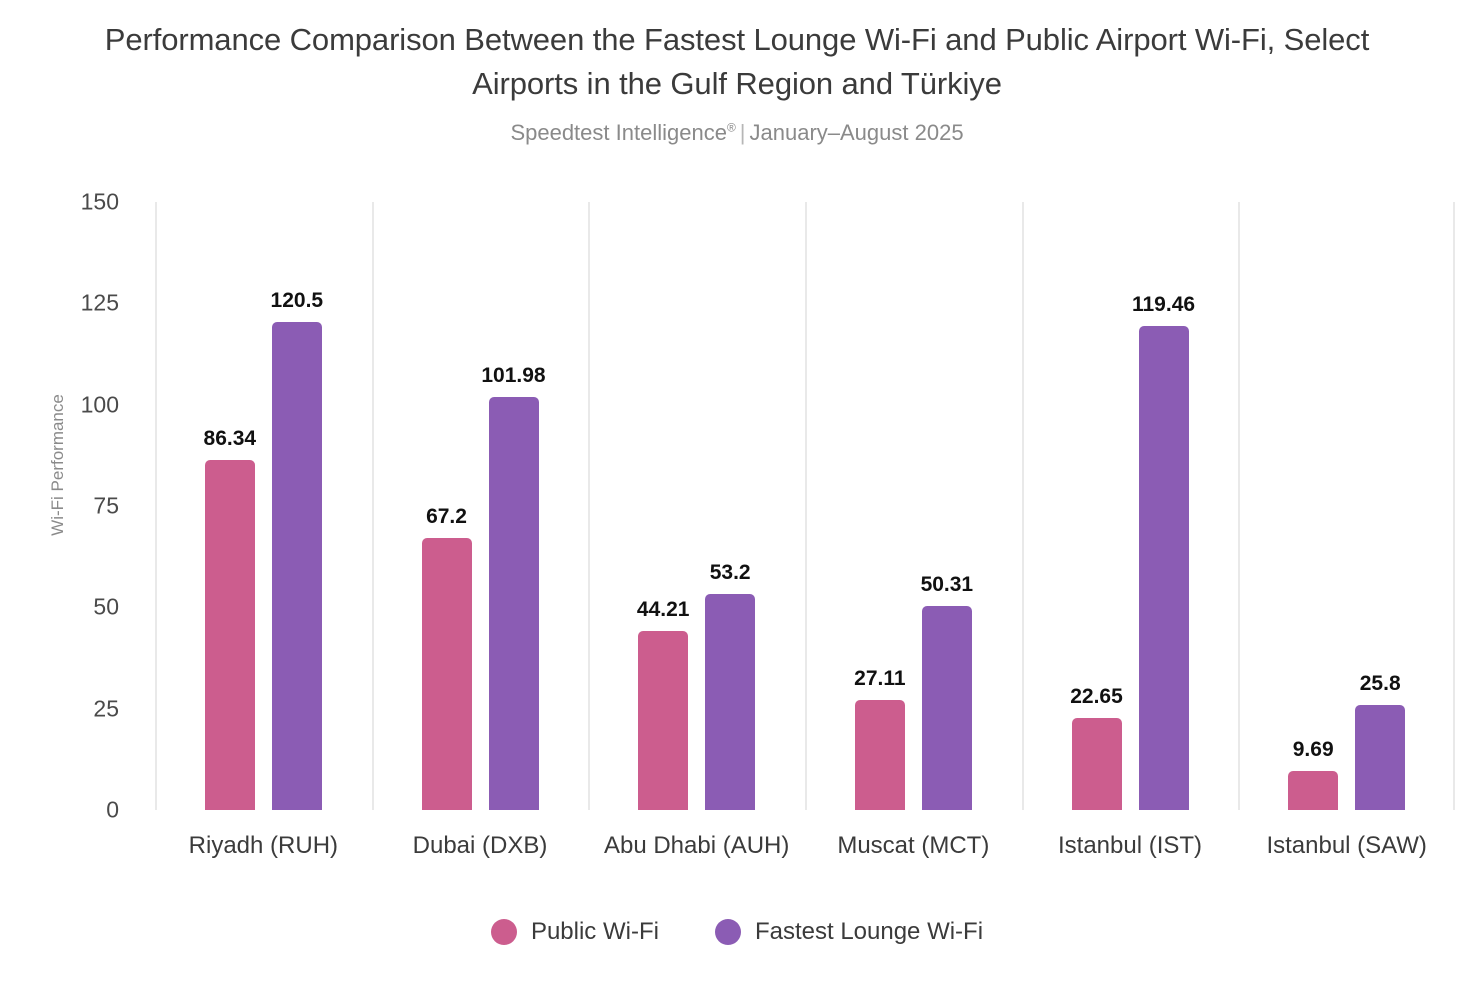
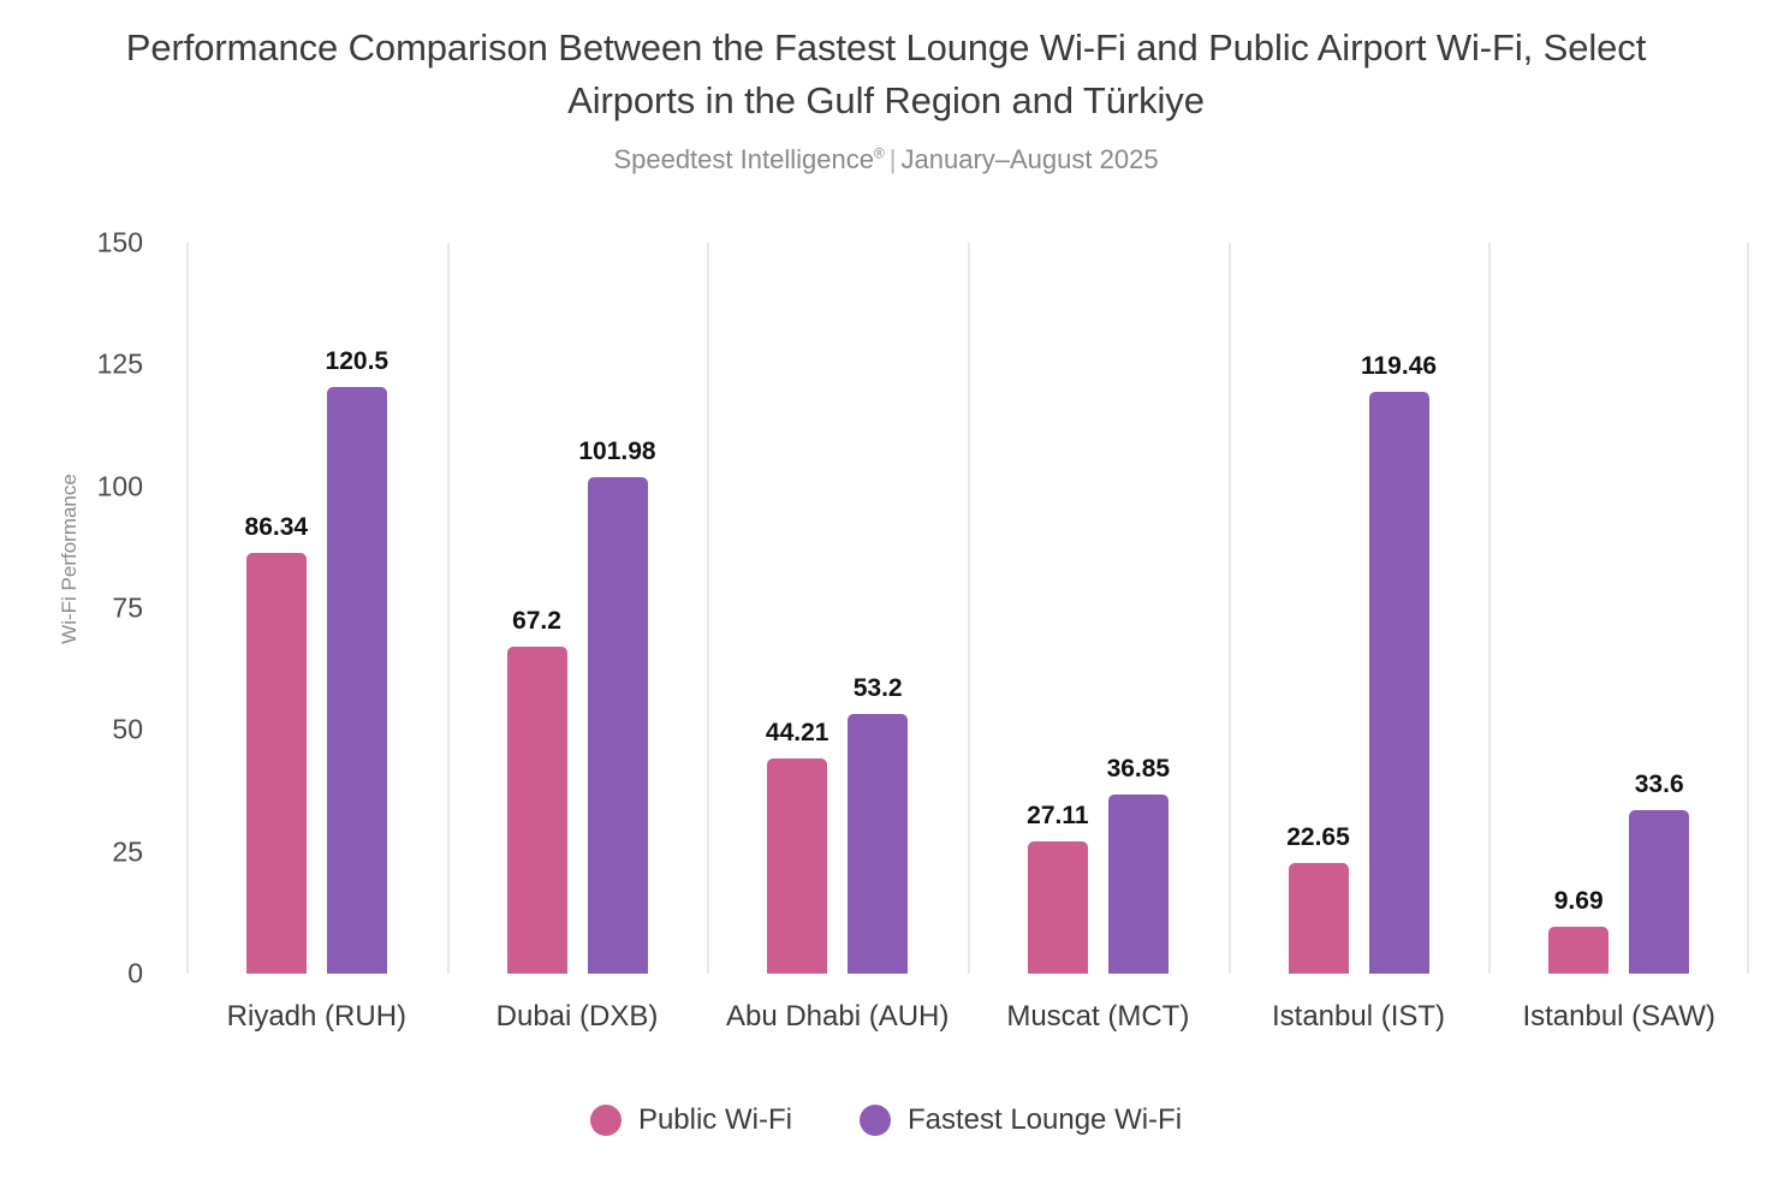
Fastest Lounge Wi-Fi/Muscat (MCT): 50.31 -> 36.85
Fastest Lounge Wi-Fi/Istanbul (SAW): 25.8 -> 33.6
